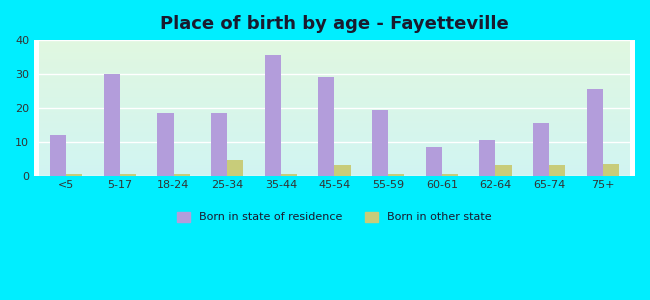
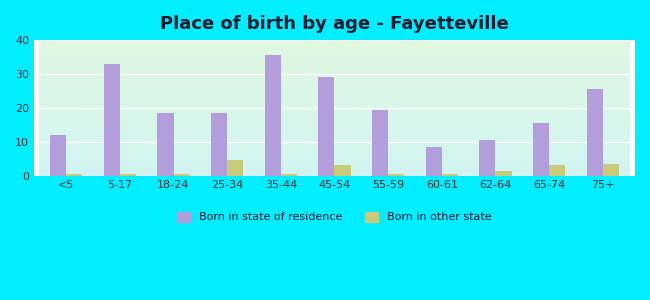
Born in state of residence/5-17: 30.0 -> 33.0
Born in other state/62-64: 3.0 -> 1.2
